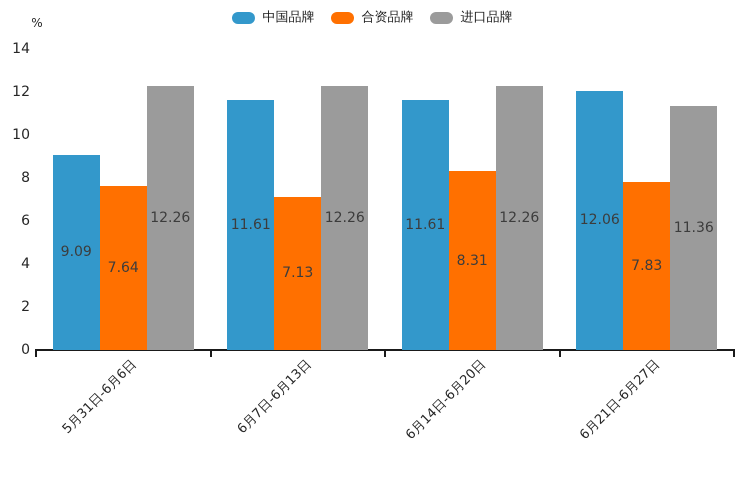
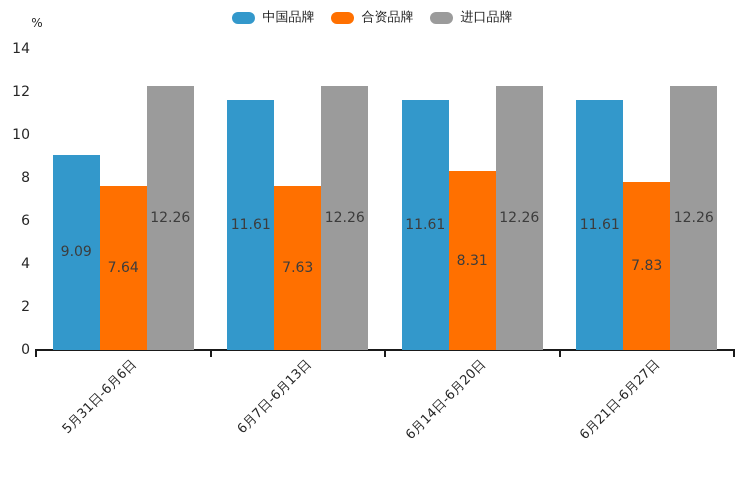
合资品牌/6月7日-6月13日: 7.13 -> 7.63
中国品牌/6月21日-6月27日: 12.06 -> 11.61
进口品牌/6月21日-6月27日: 11.36 -> 12.26
